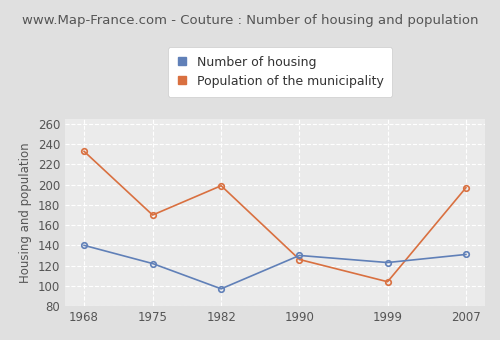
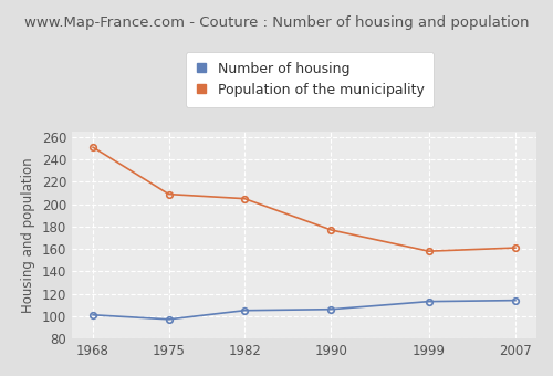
Number of housing/1968: 140 -> 101
Population of the municipality/1968: 233 -> 251
Number of housing/1975: 122 -> 97
Population of the municipality/1975: 170 -> 209
Number of housing/1982: 97 -> 105
Population of the municipality/1982: 199 -> 205
Number of housing/1990: 130 -> 106
Population of the municipality/1990: 126 -> 177
Number of housing/1999: 123 -> 113
Population of the municipality/1999: 104 -> 158
Number of housing/2007: 131 -> 114
Population of the municipality/2007: 197 -> 161
